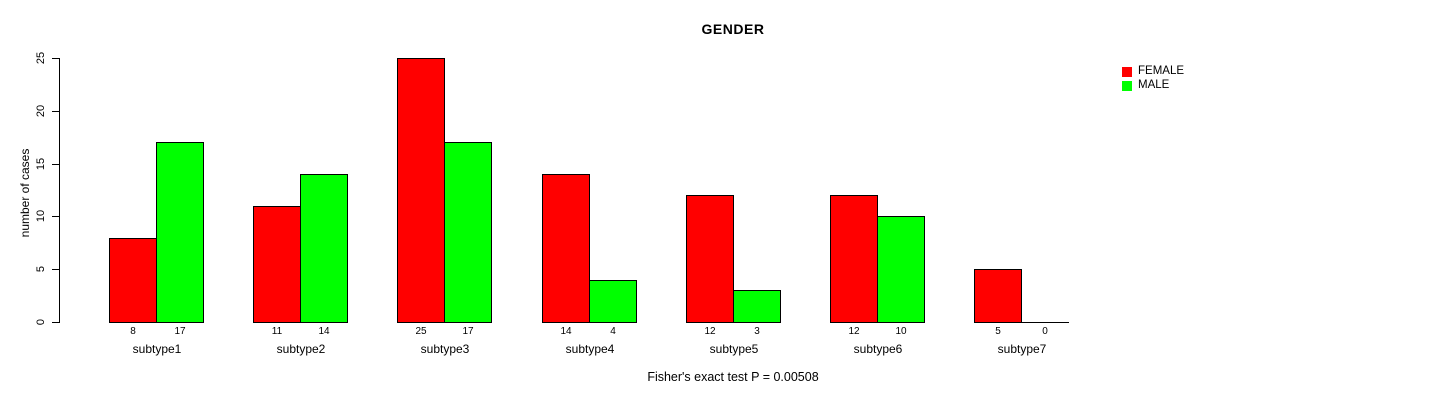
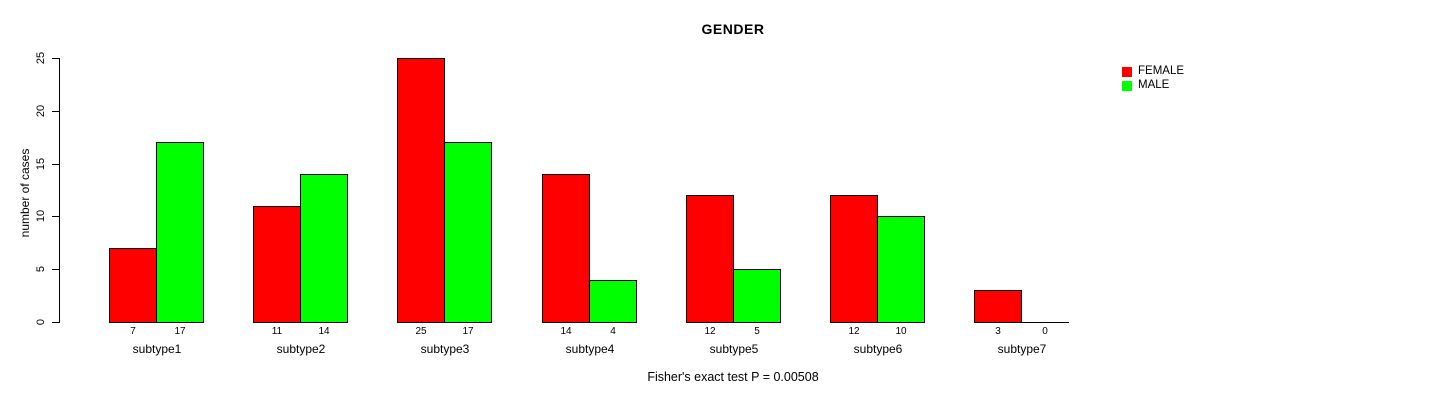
FEMALE/subtype1: 8 -> 7
MALE/subtype5: 3 -> 5
FEMALE/subtype7: 5 -> 3
